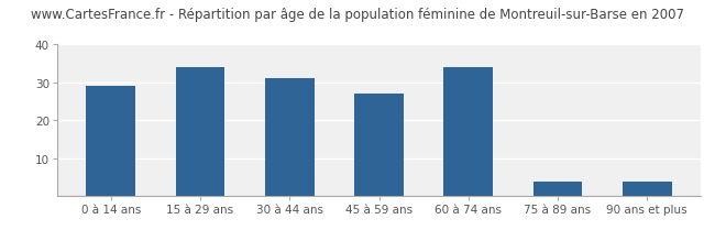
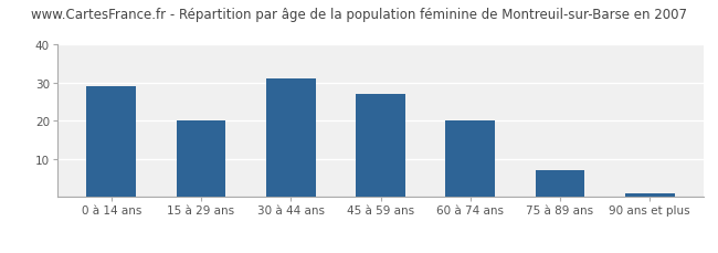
15 à 29 ans: 34 -> 20
60 à 74 ans: 34 -> 20
75 à 89 ans: 4 -> 7
90 ans et plus: 4 -> 1
